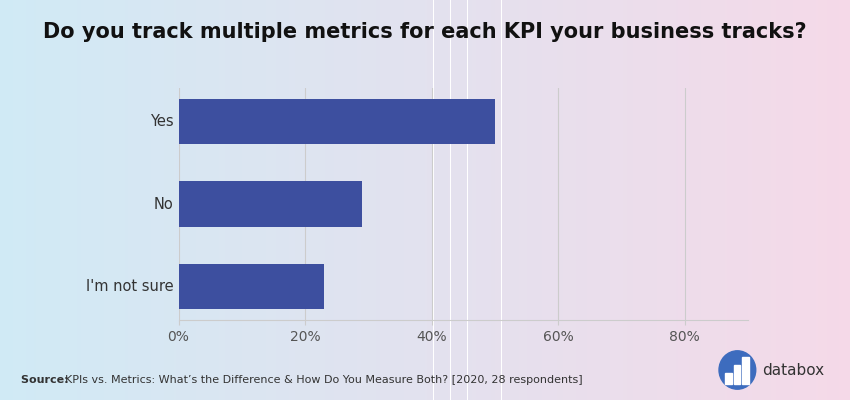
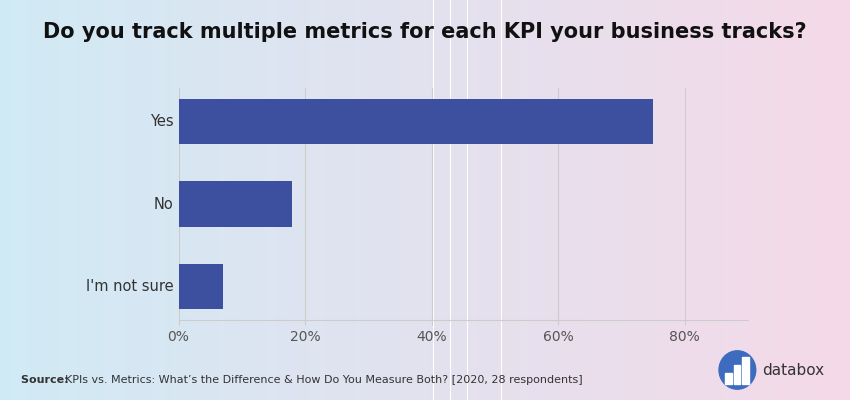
Yes: 50% -> 75%
No: 29% -> 18%
I'm not sure: 23% -> 7%
